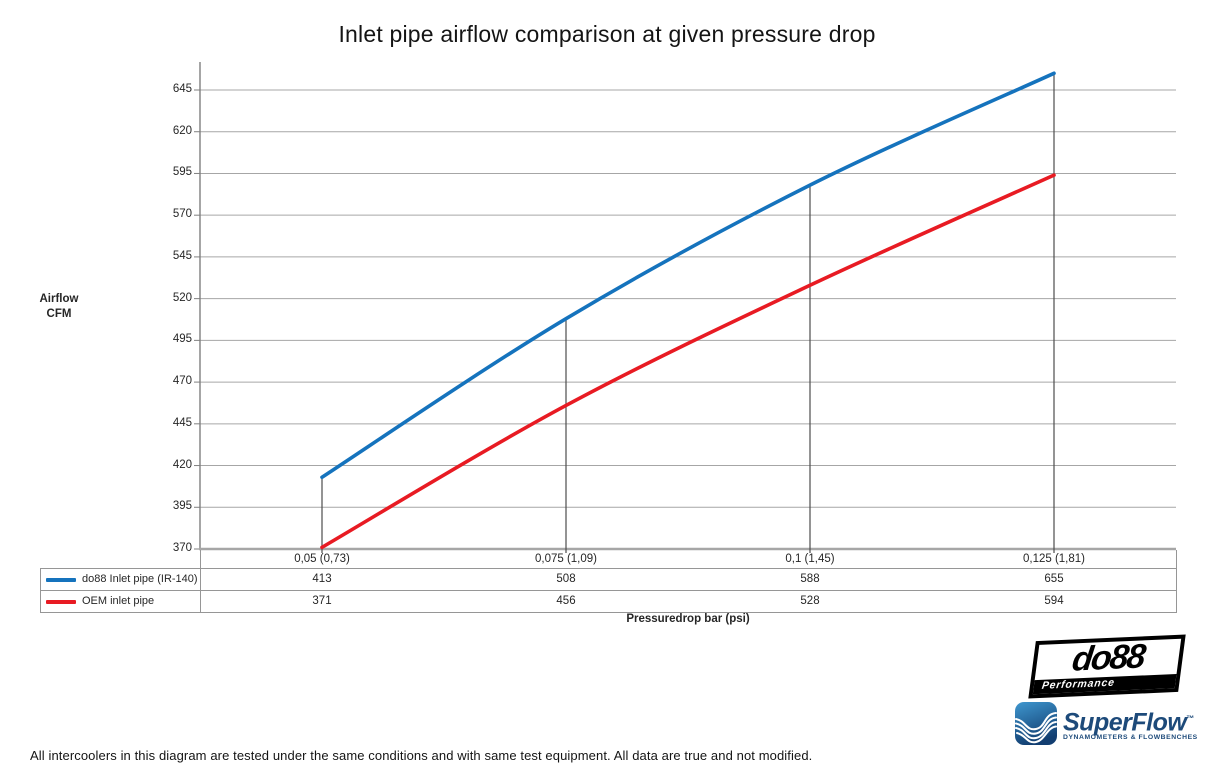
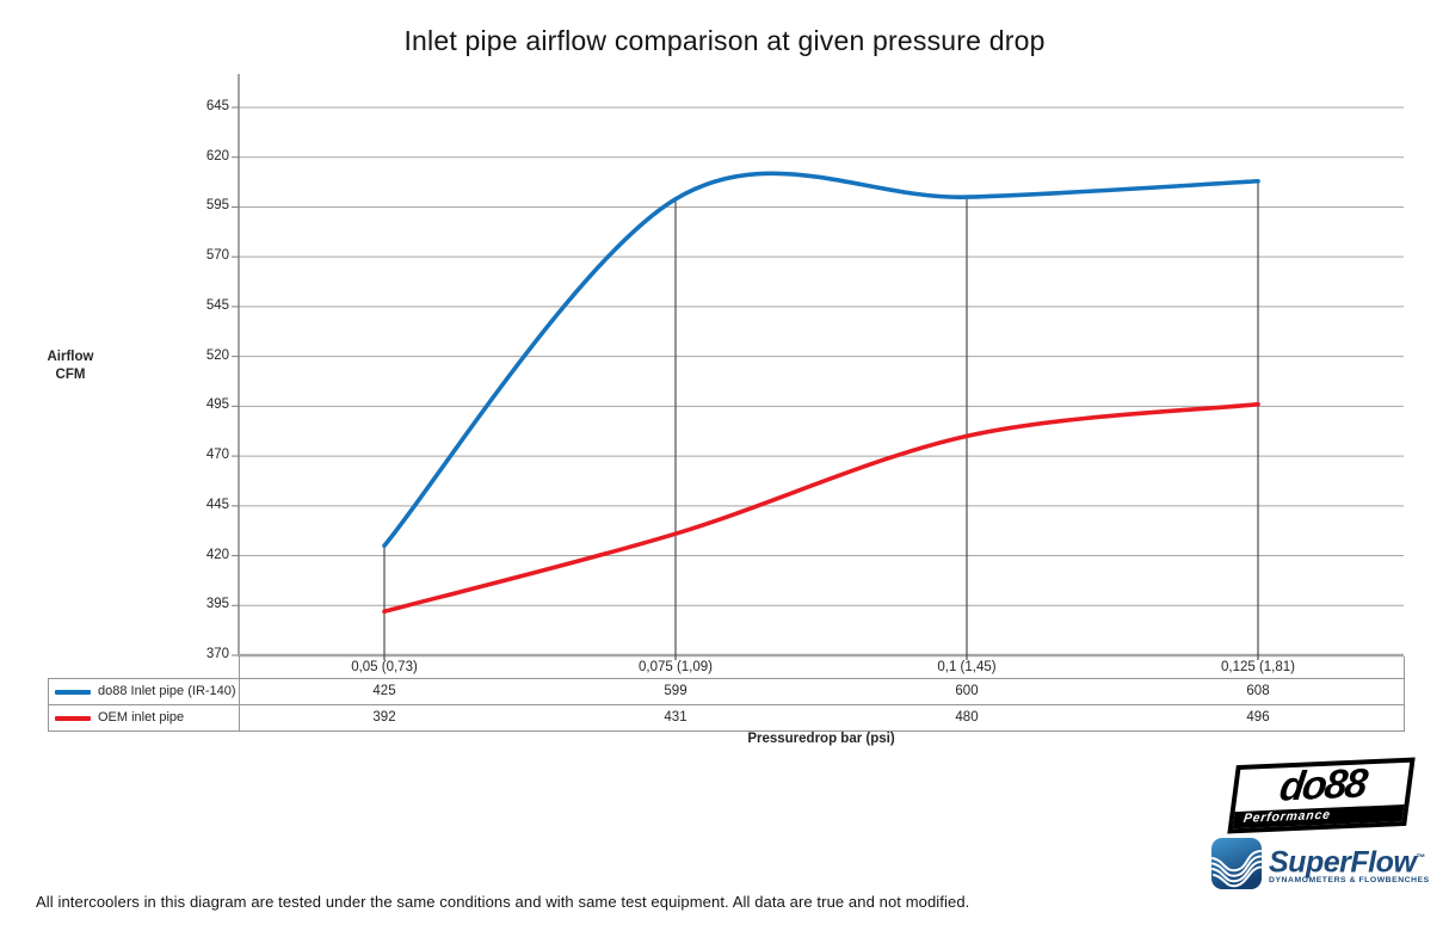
do88 Inlet pipe (IR-140)/0,05 (0,73): 413 -> 425
OEM inlet pipe/0,05 (0,73): 371 -> 392
do88 Inlet pipe (IR-140)/0,075 (1,09): 508 -> 599
OEM inlet pipe/0,075 (1,09): 456 -> 431
do88 Inlet pipe (IR-140)/0,1 (1,45): 588 -> 600
OEM inlet pipe/0,1 (1,45): 528 -> 480
do88 Inlet pipe (IR-140)/0,125 (1,81): 655 -> 608
OEM inlet pipe/0,125 (1,81): 594 -> 496
